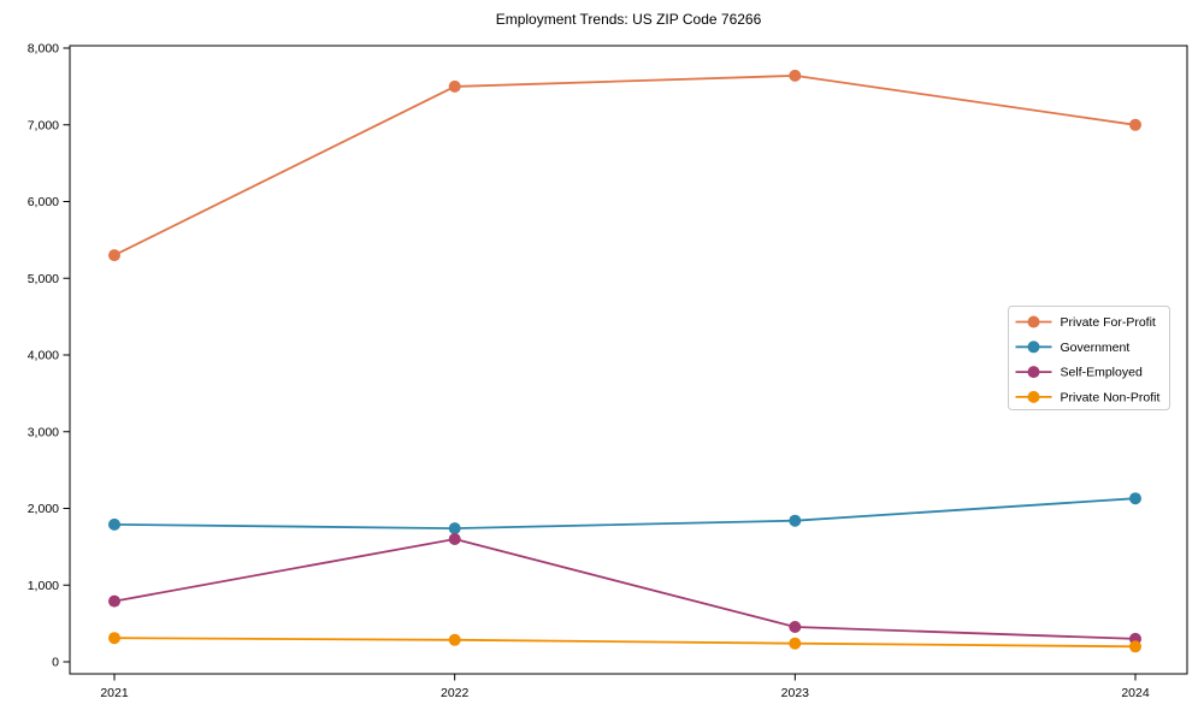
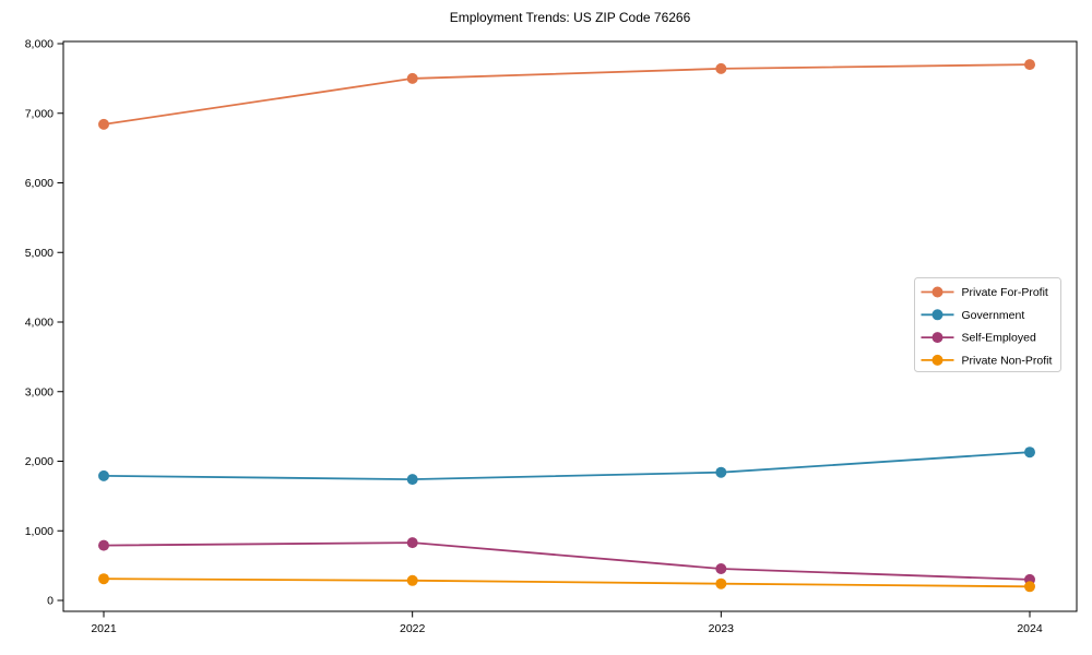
Private For-Profit/2021: 5300 -> 6800
Self-Employed/2022: 1600 -> 800
Private For-Profit/2024: 7000 -> 7700
